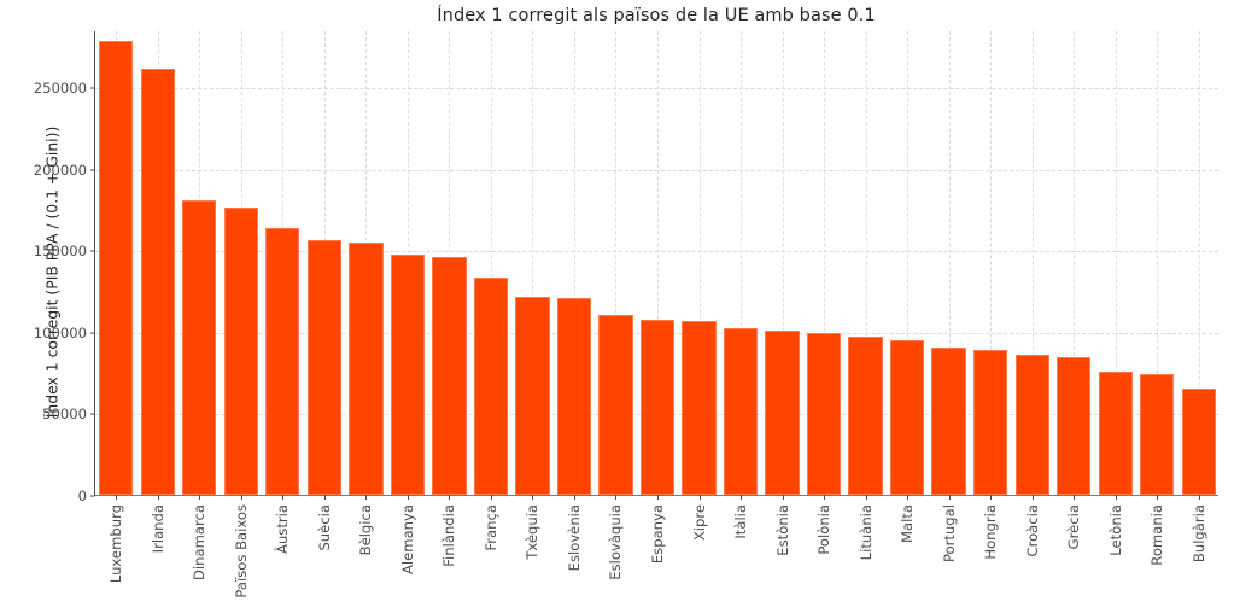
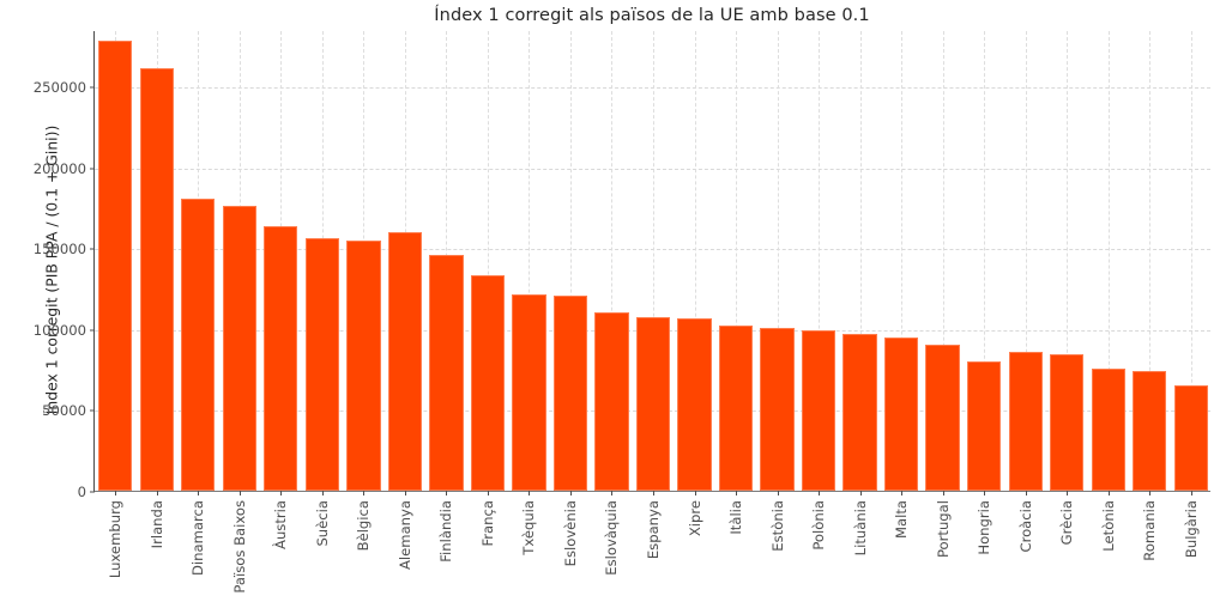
Alemanya: 147000 -> 160000
Hongria: 89000 -> 80000
